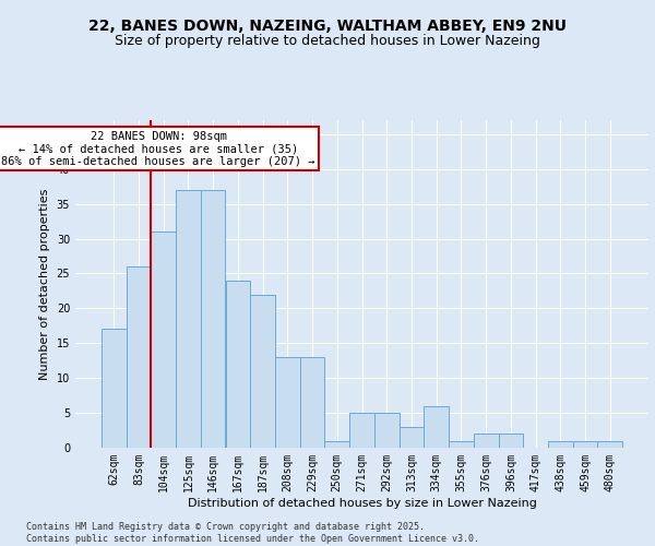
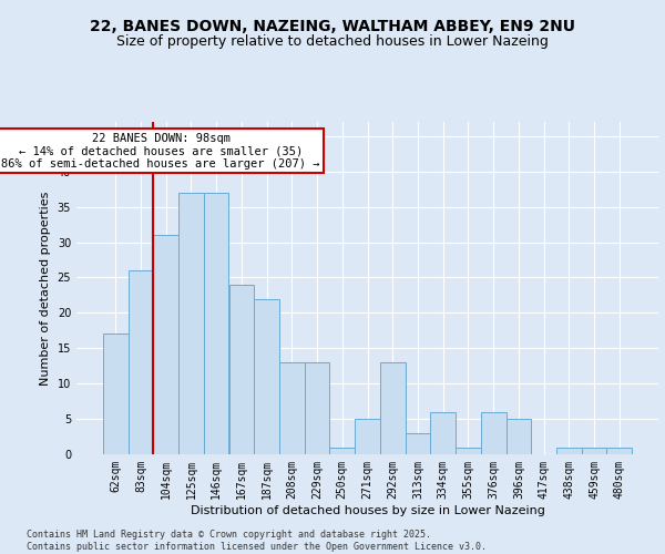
292sqm: 5 -> 13
376sqm: 2 -> 6
396sqm: 2 -> 5
